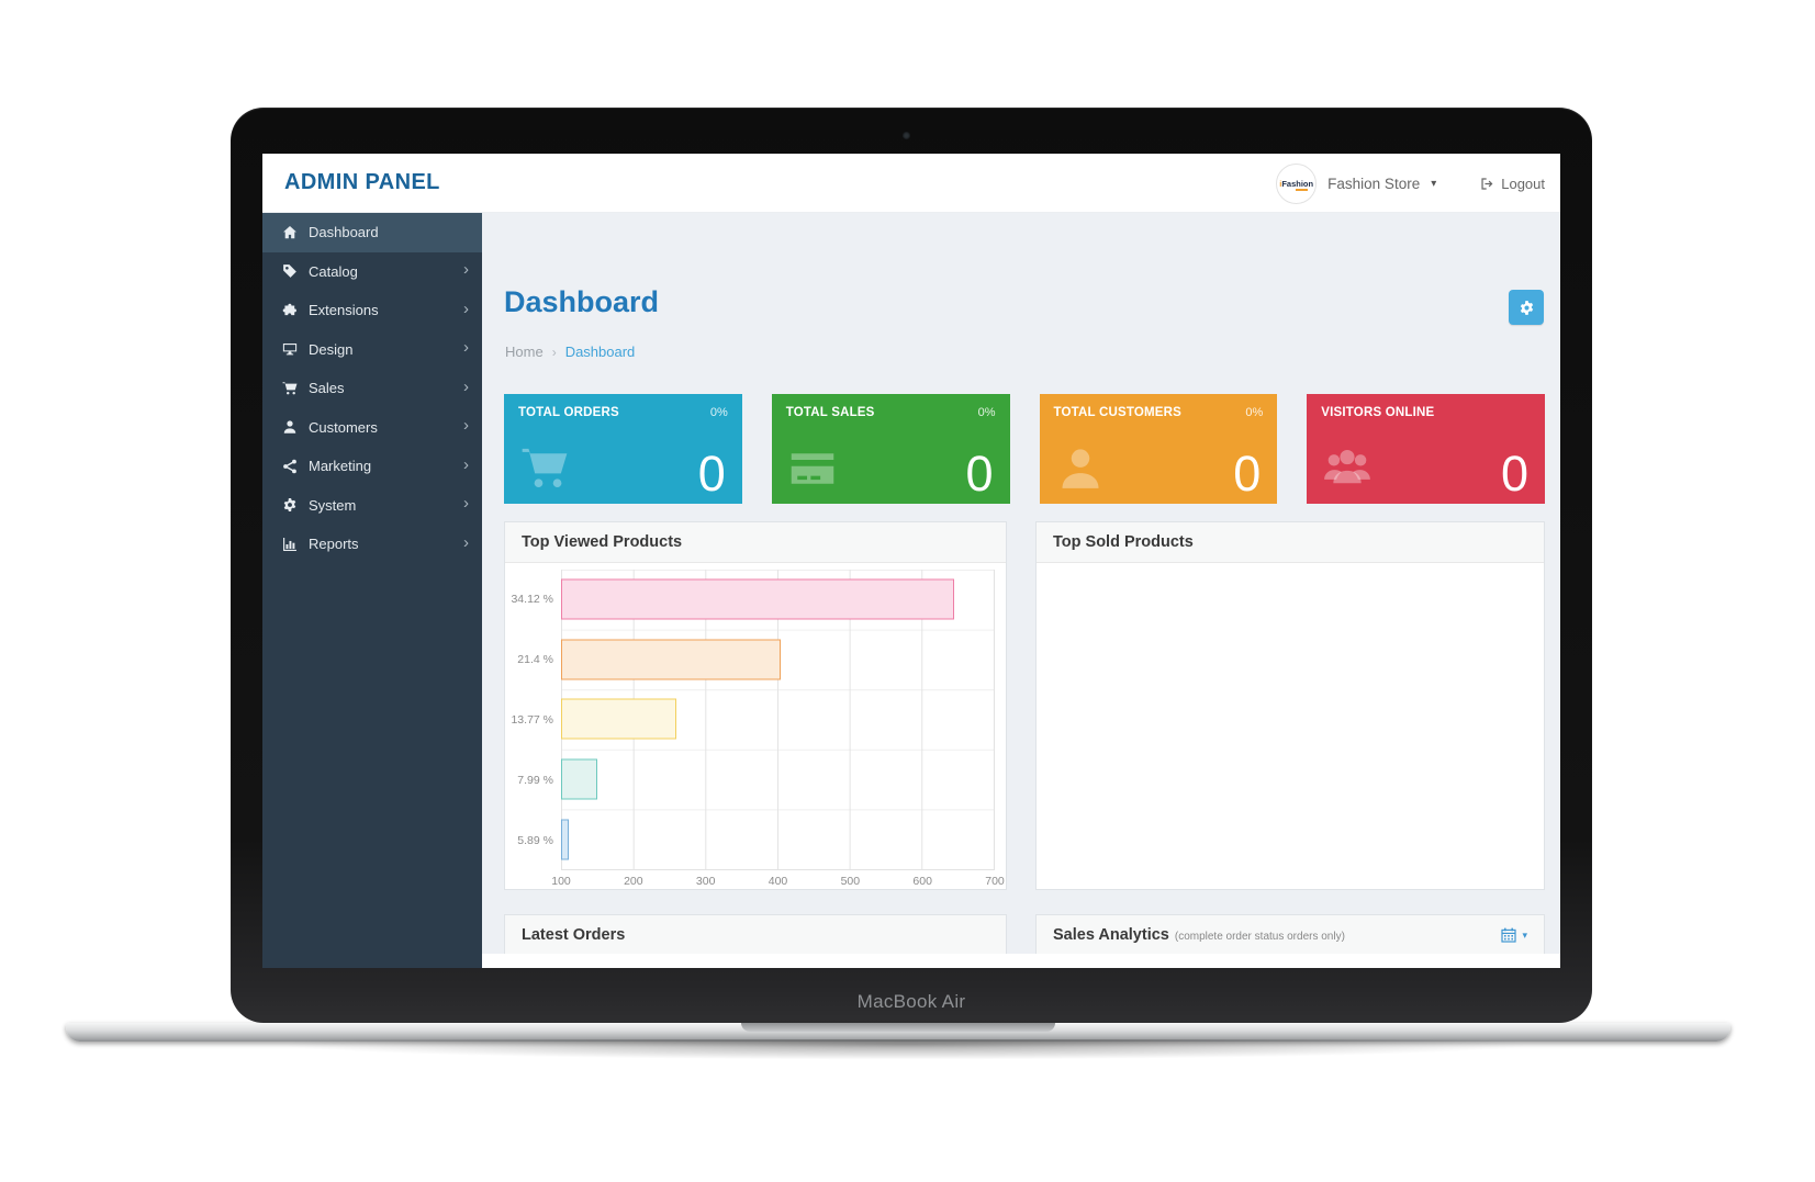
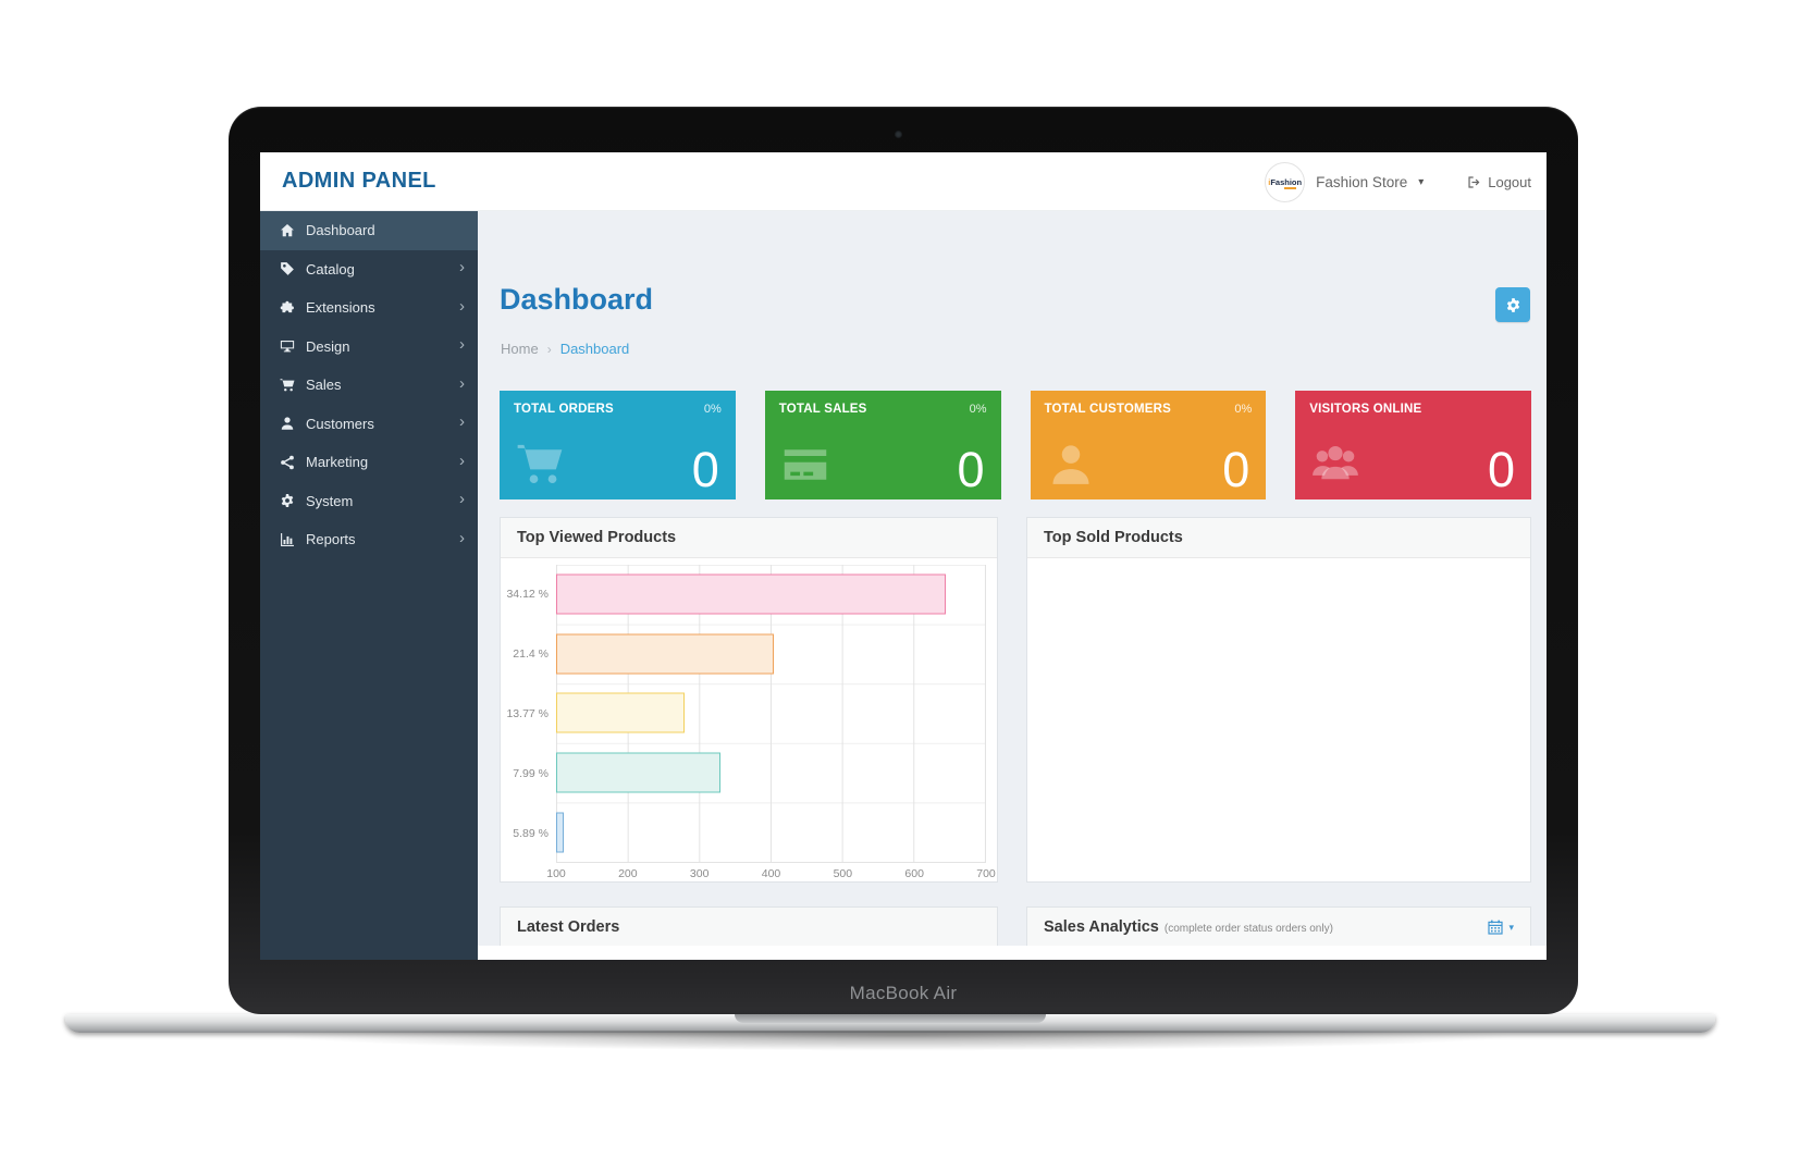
13.77 %: 260 -> 280
7.99 %: 150 -> 330
